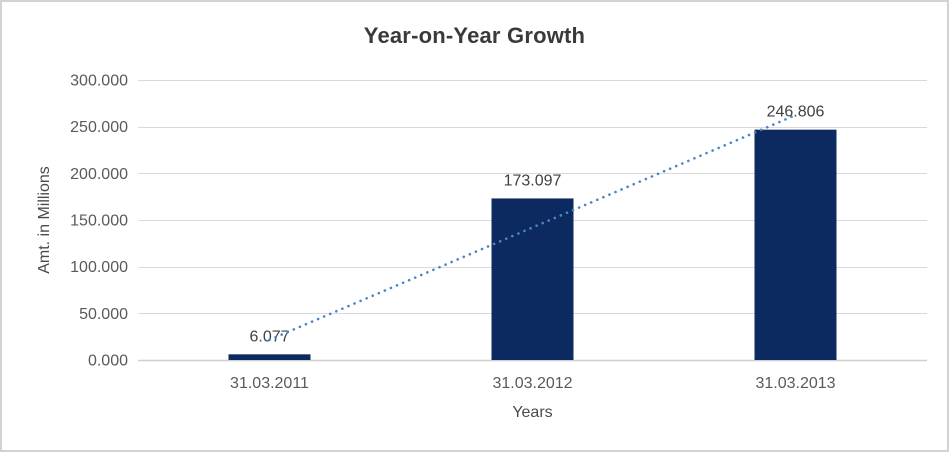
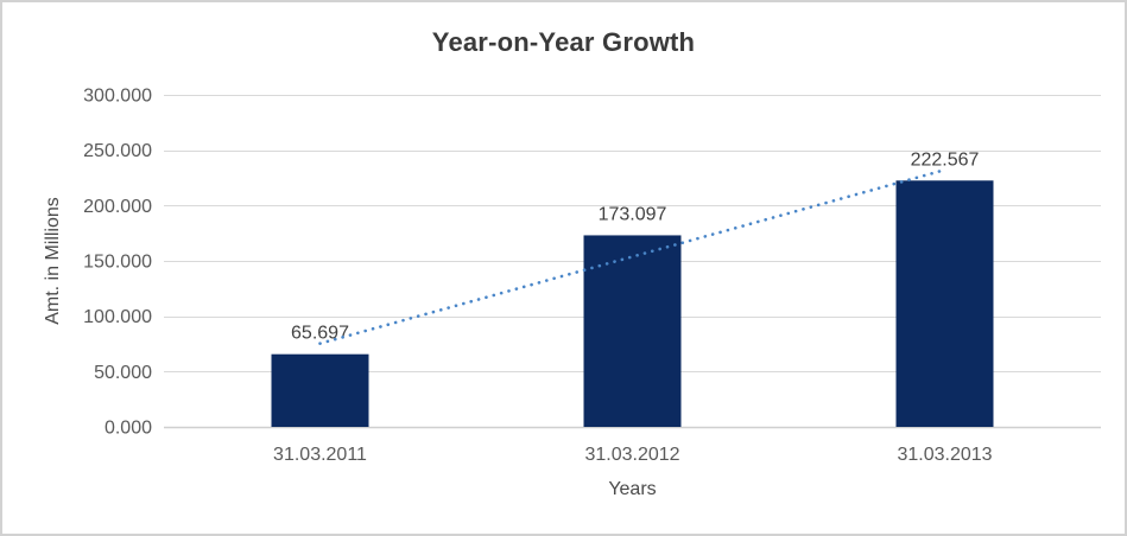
31.03.2011: 6.077 -> 65.697
31.03.2013: 246.806 -> 222.567
